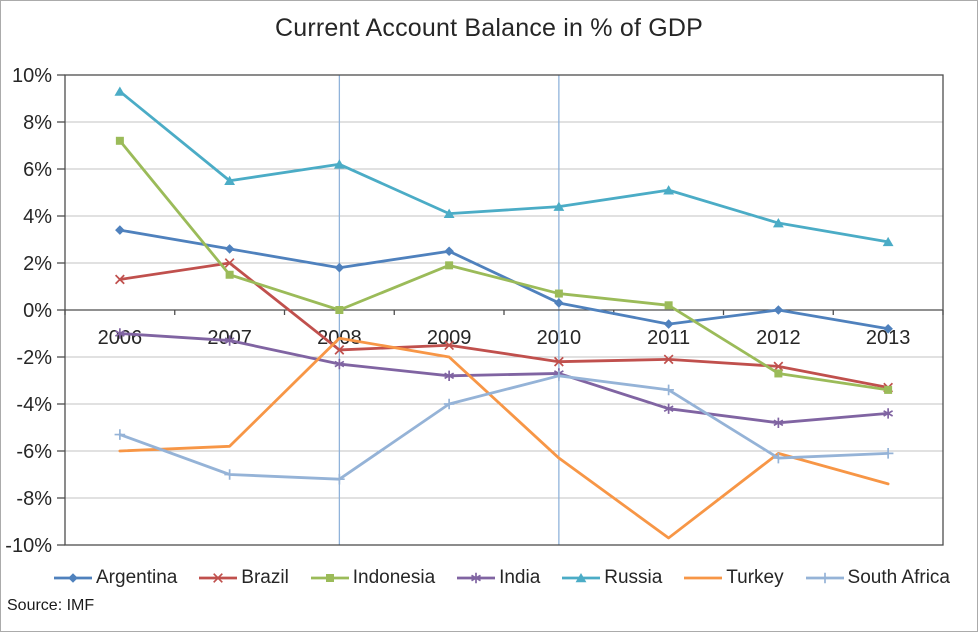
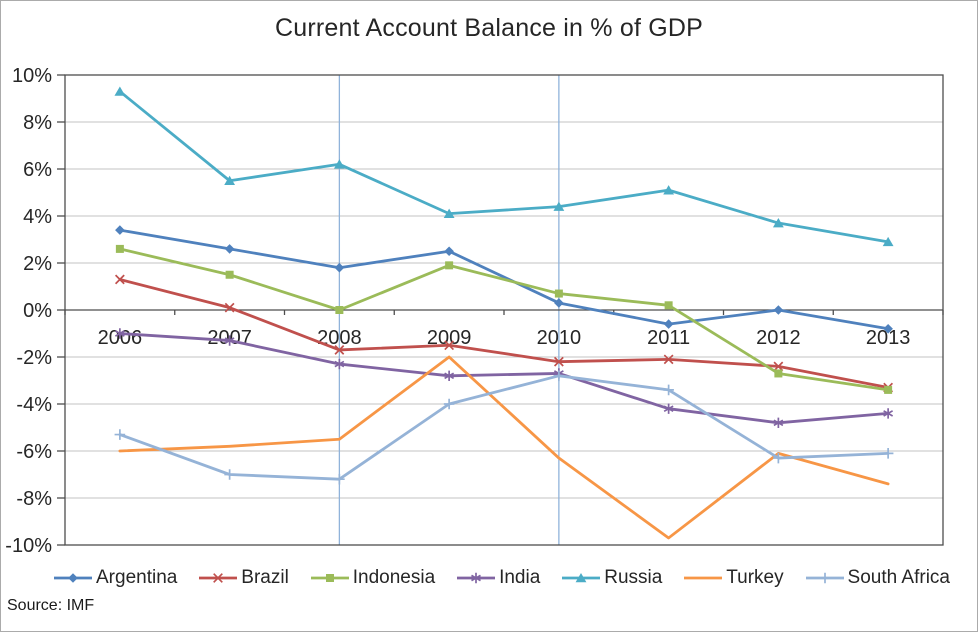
Indonesia/2006: 7.2% -> 2.6%
Brazil/2007: 2.0% -> 0.1%
Turkey/2008: -1.2% -> -5.5%
